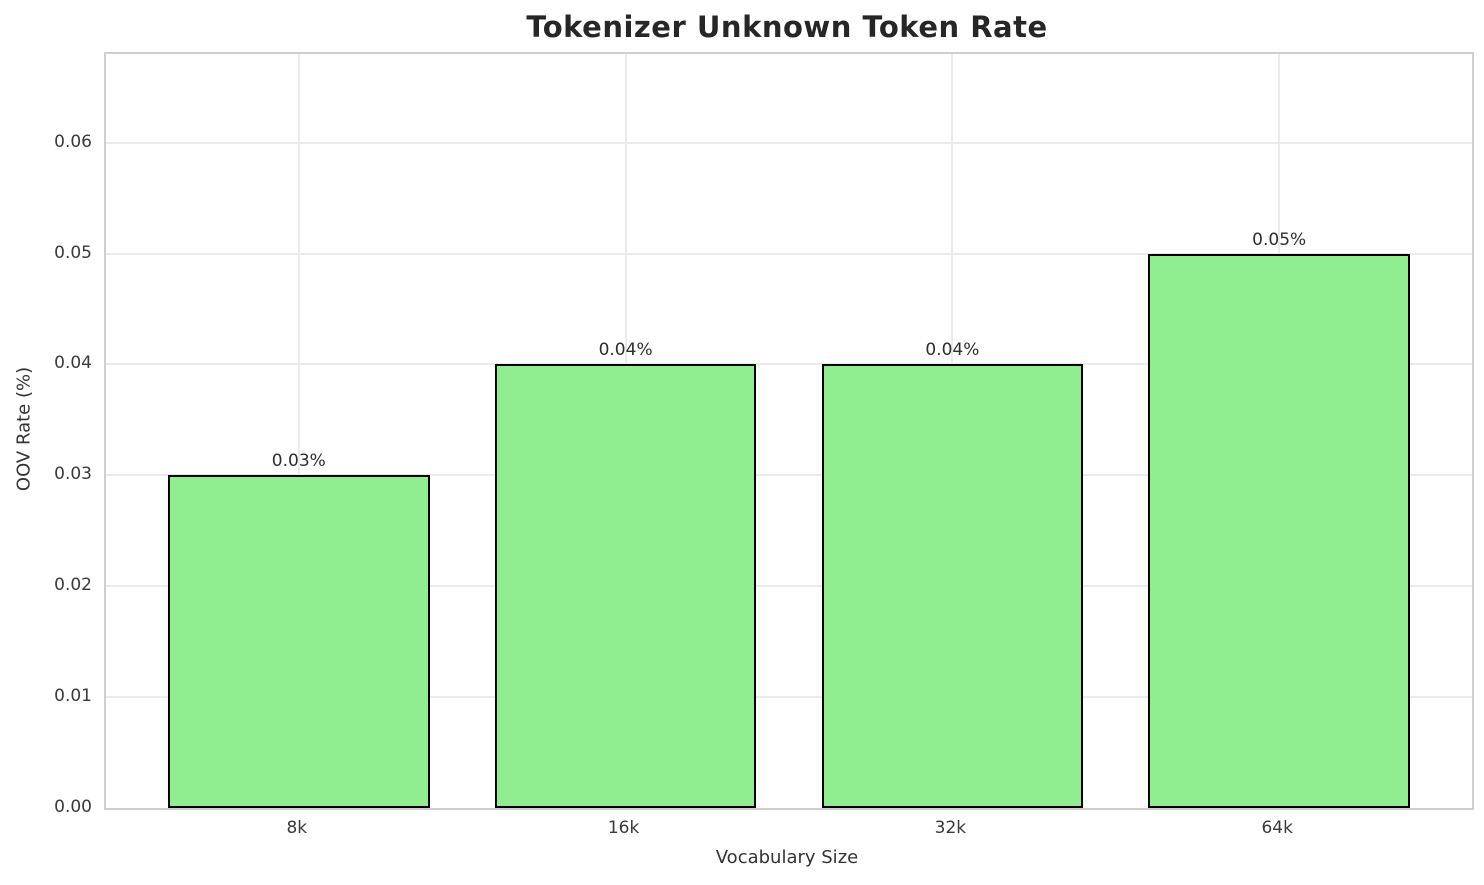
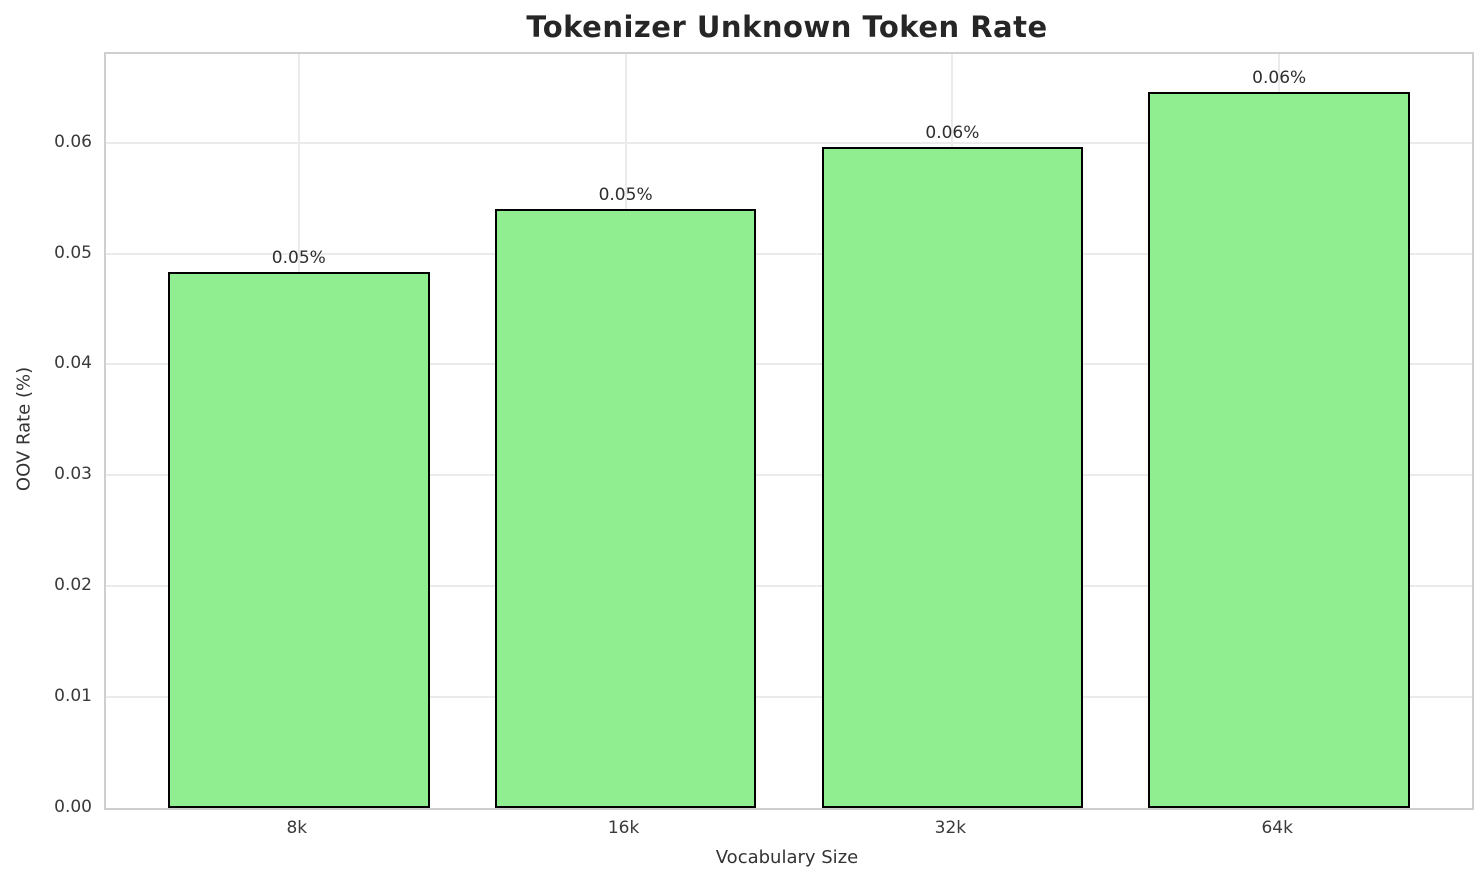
8k: 0.03% -> 0.05%
16k: 0.04% -> 0.05%
32k: 0.04% -> 0.06%
64k: 0.05% -> 0.06%
